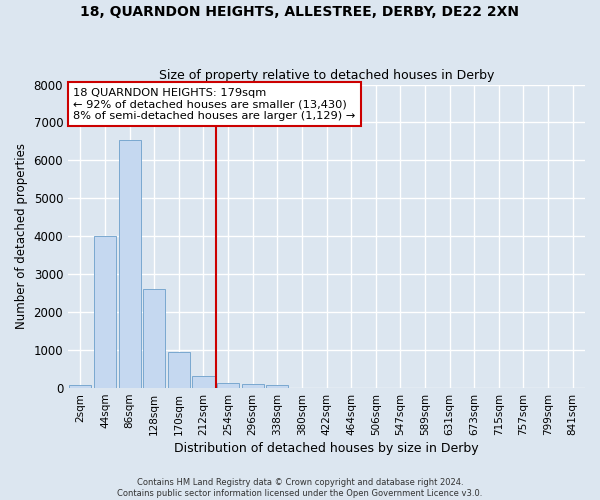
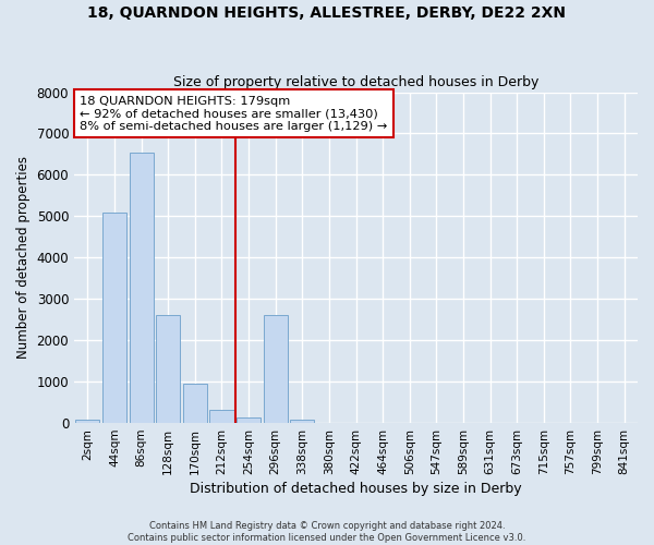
44sqm: 4000 -> 5100
296sqm: 110 -> 2600
